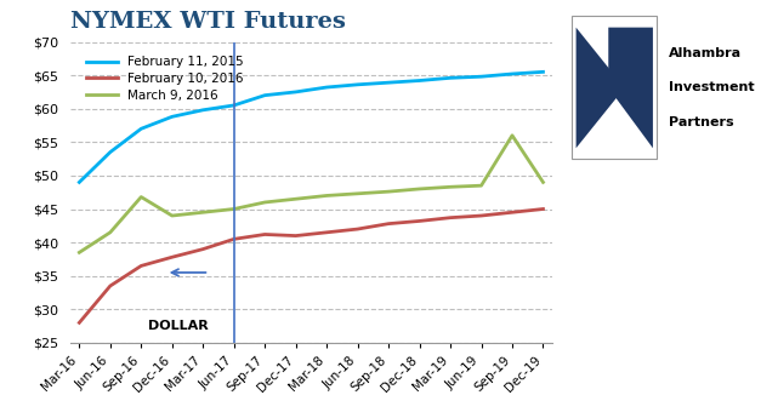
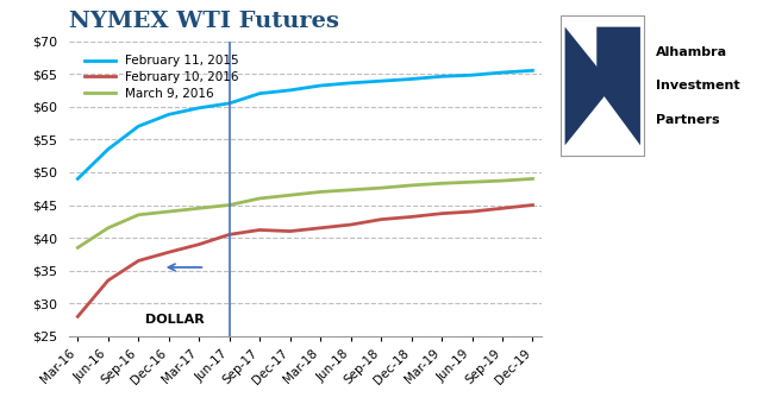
March 9, 2016/Sep-16: $46.8 -> $43.5
March 9, 2016/Sep-19: $56.0 -> $48.7
